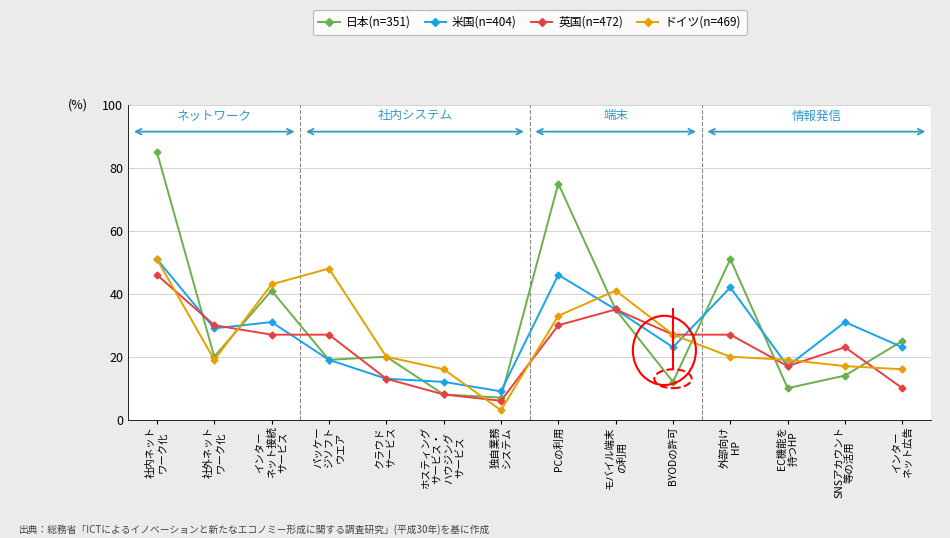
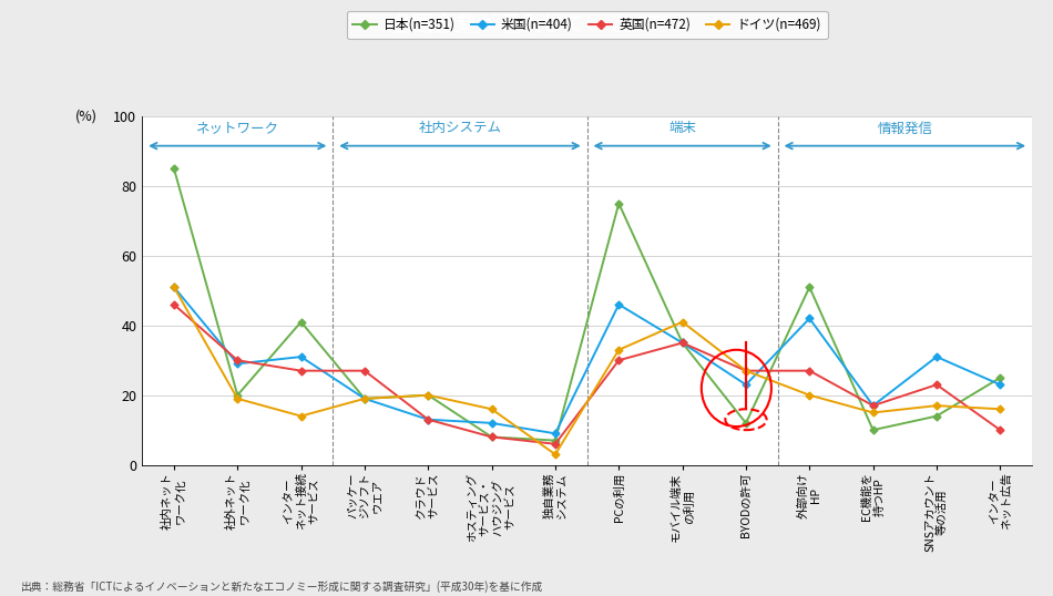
ドイツ(n=469)/インター ネット接続 サービス: 43 -> 14
ドイツ(n=469)/パッケー ジソフト ウエア: 48 -> 19
ドイツ(n=469)/EC機能を 持つHP: 19 -> 15
